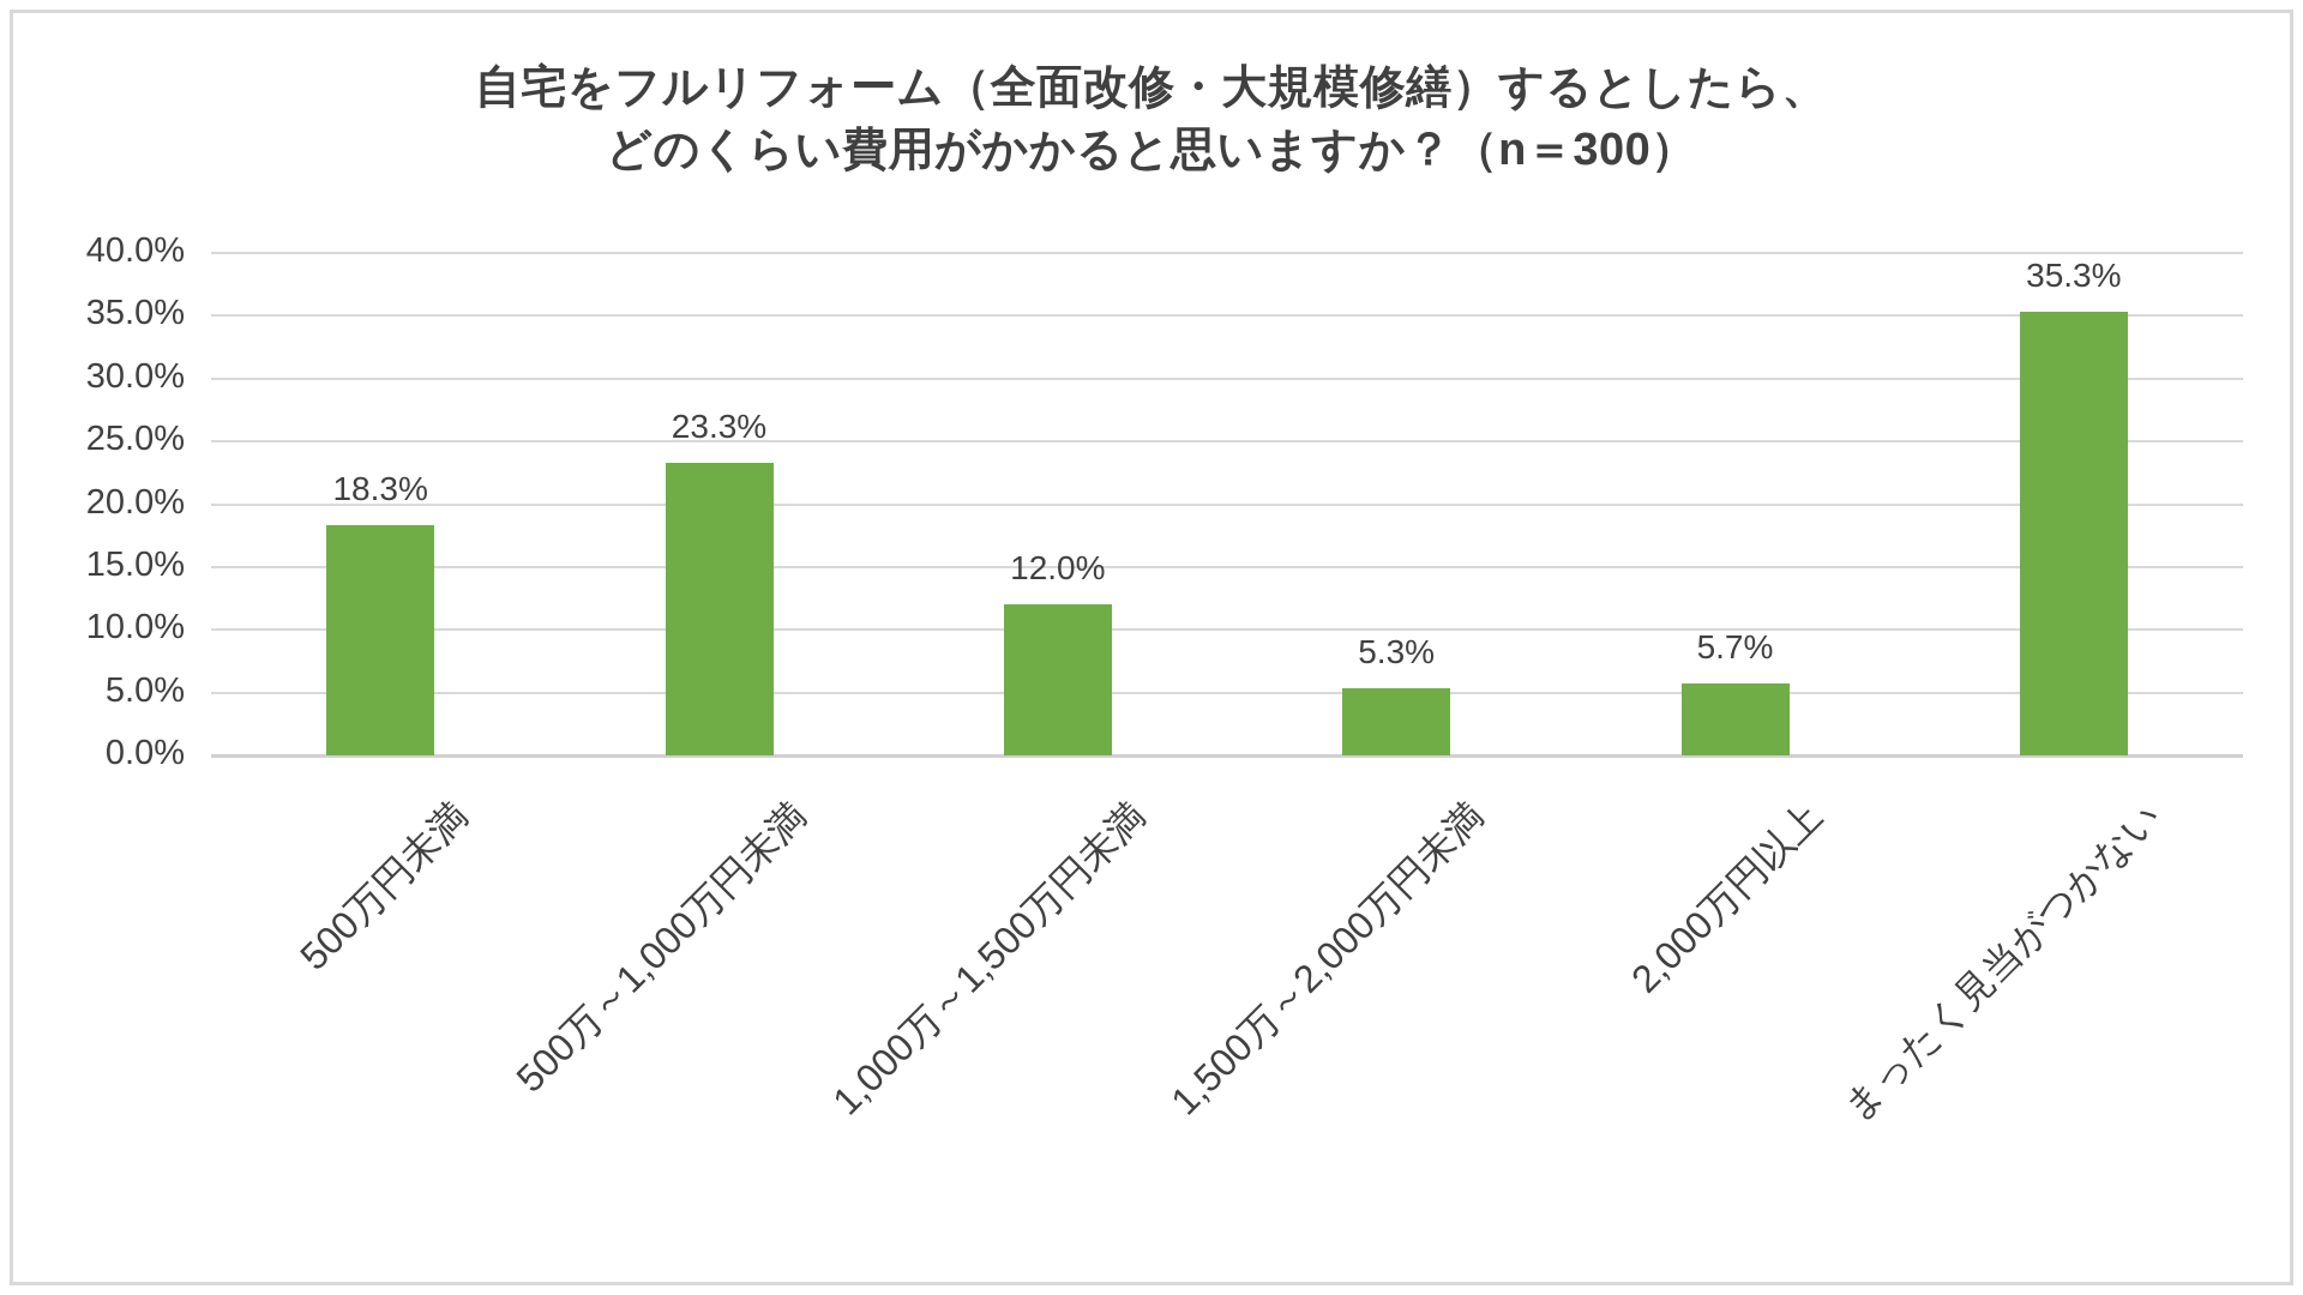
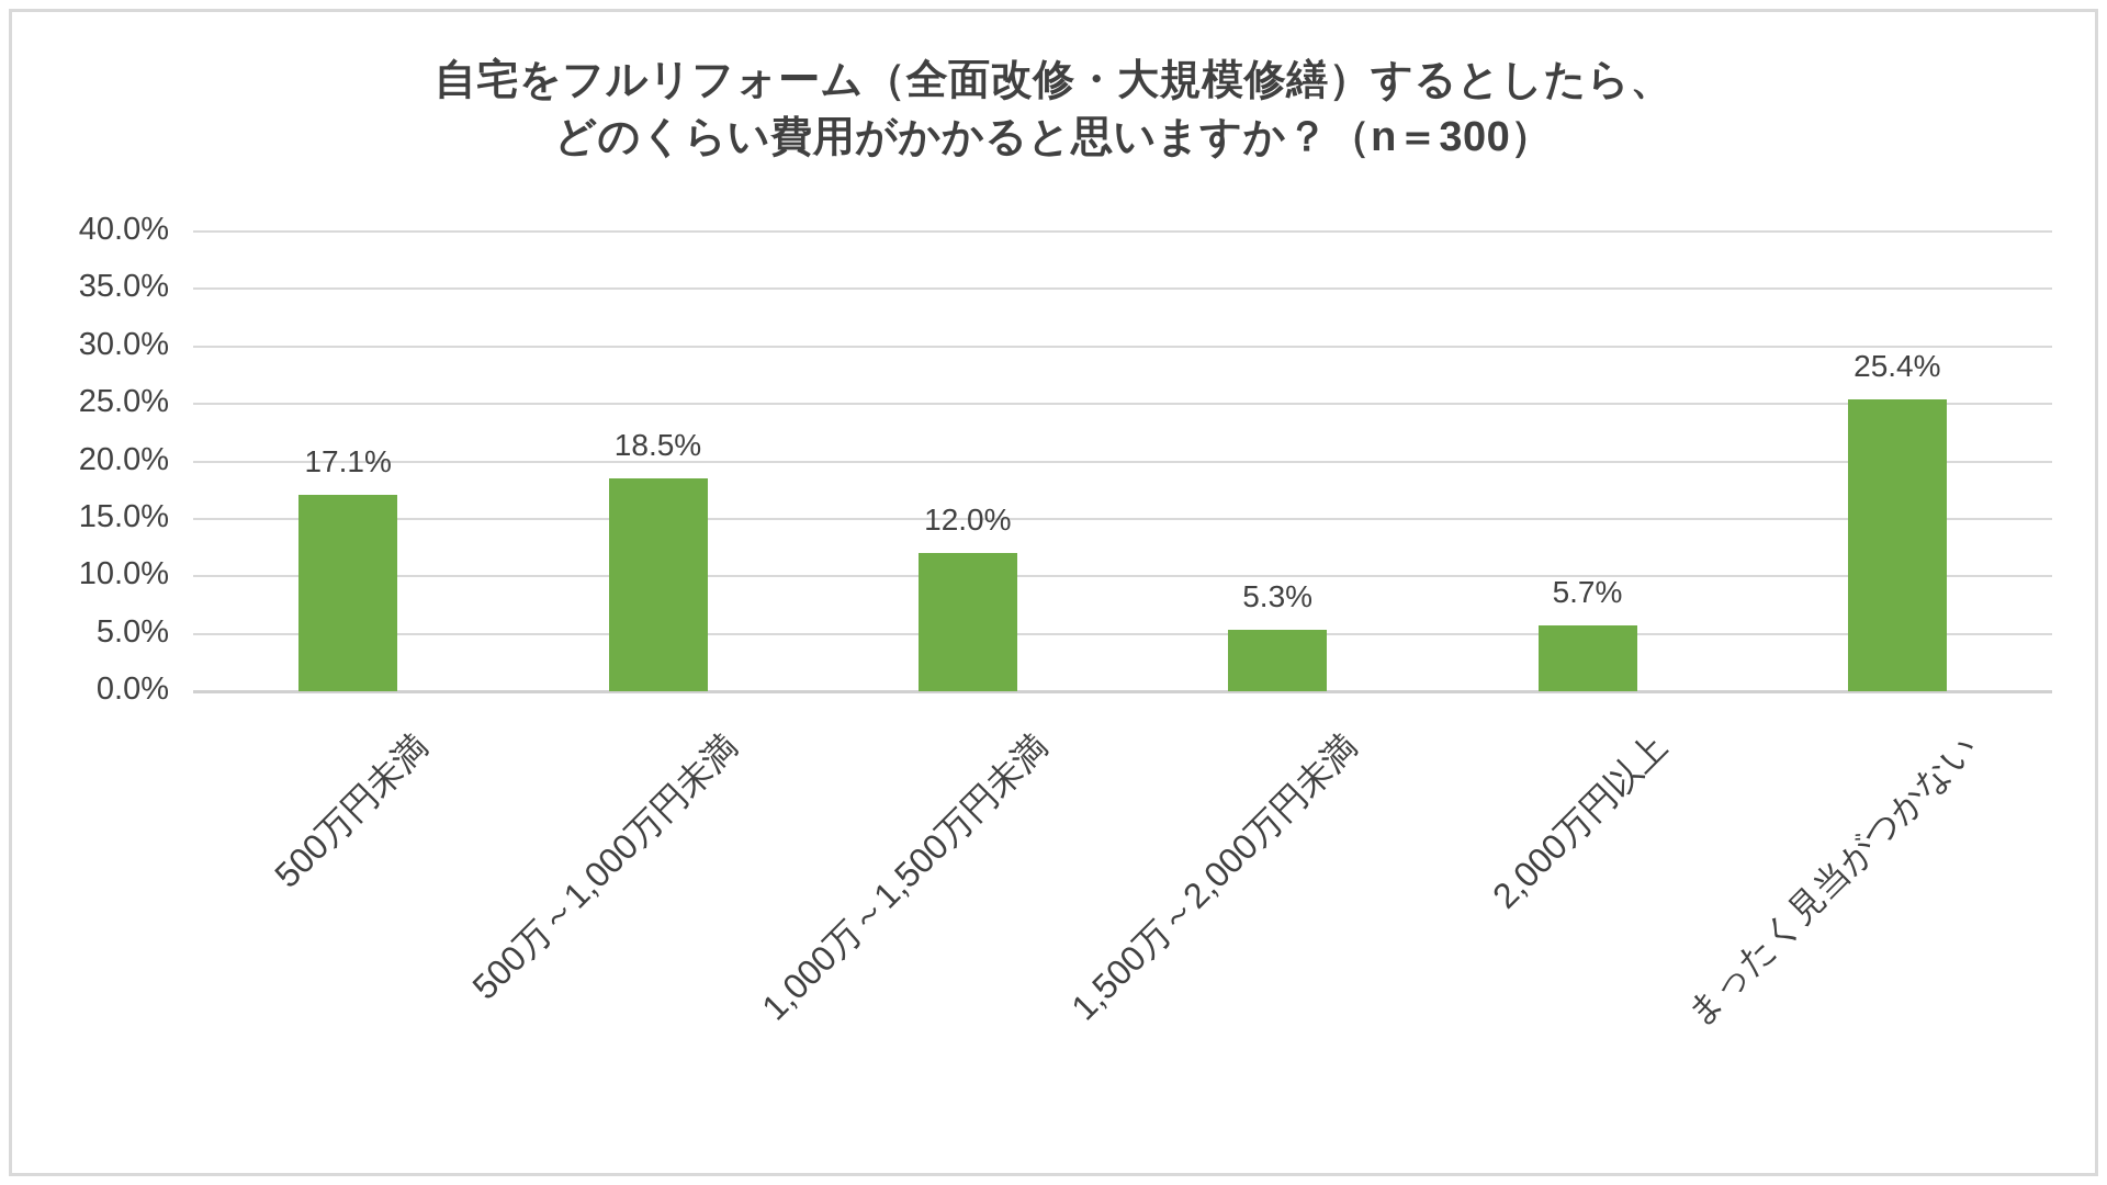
500万円未満: 18.3% -> 17.1%
500万～1,000万円未満: 23.3% -> 18.5%
まったく見当がつかない: 35.3% -> 25.4%
